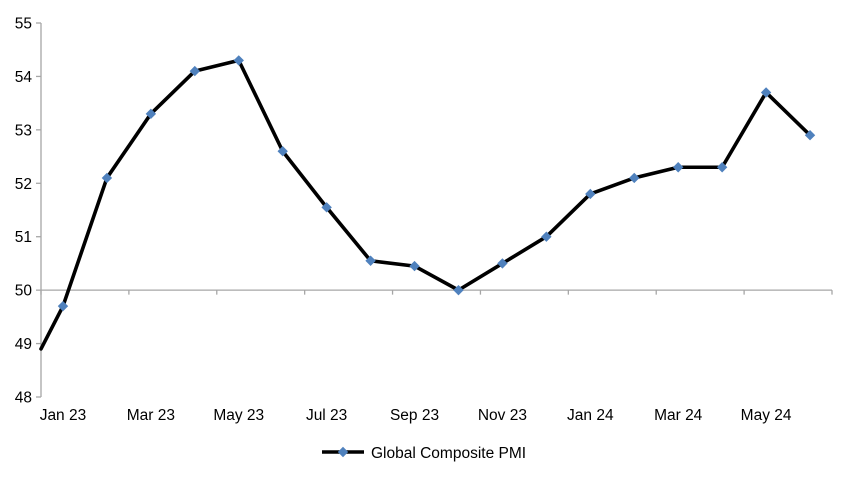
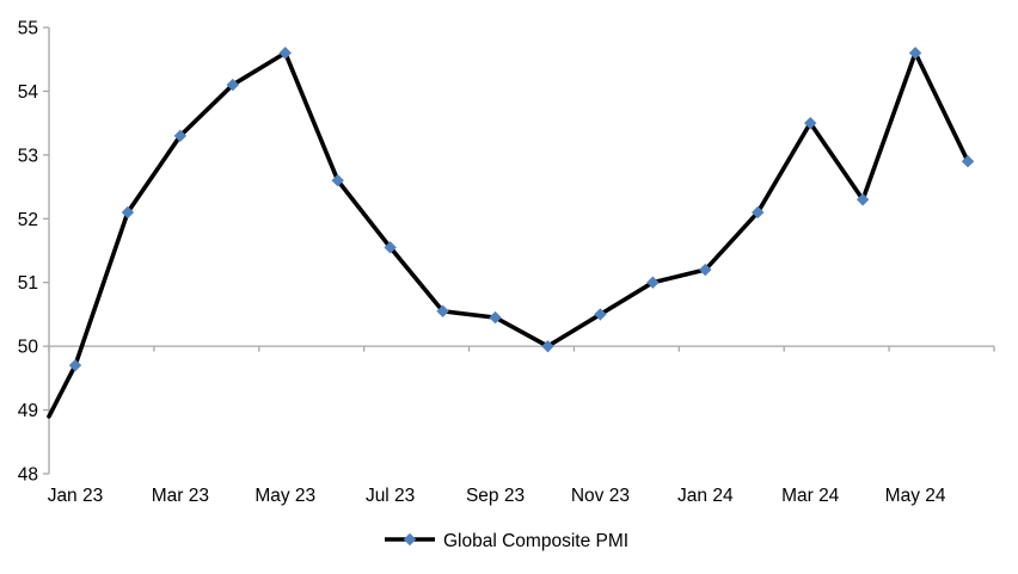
May 23: 54.3 -> 54.6
Jan 24: 51.8 -> 51.2
Mar 24: 52.3 -> 53.5
May 24: 53.7 -> 54.6
